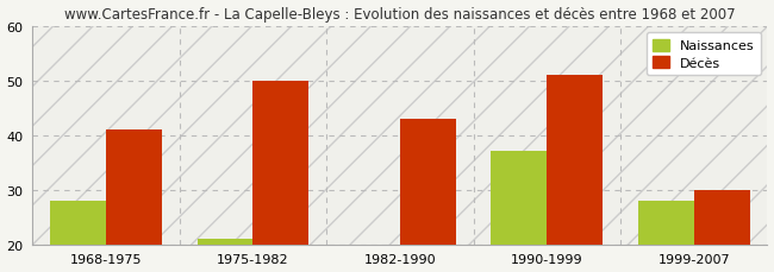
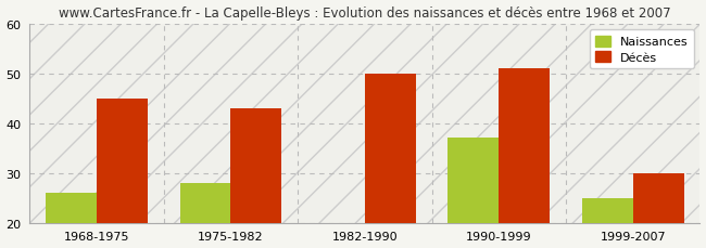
Naissances/1968-1975: 28 -> 26
Décès/1968-1975: 41 -> 45
Naissances/1975-1982: 21 -> 28
Décès/1975-1982: 50 -> 43
Décès/1982-1990: 43 -> 50
Naissances/1999-2007: 28 -> 25
